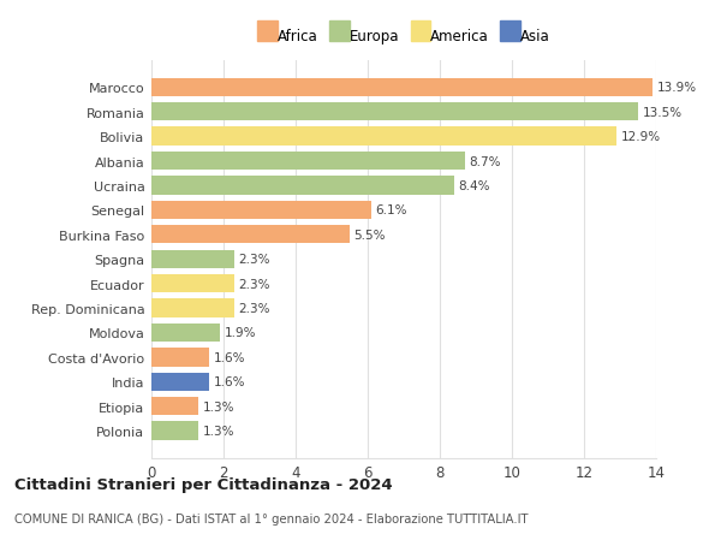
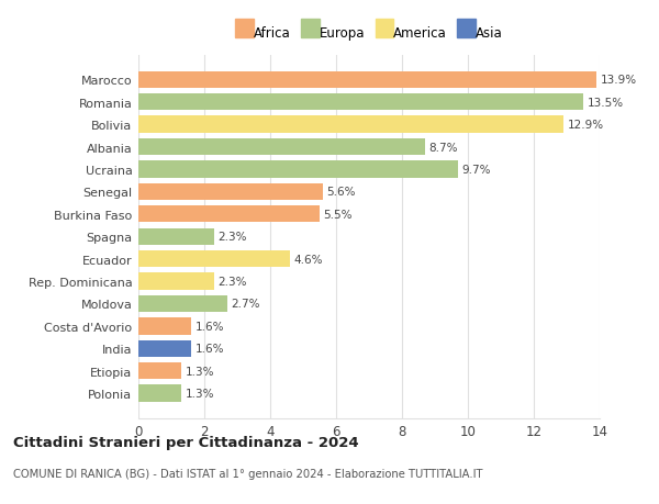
Ucraina: 8.4% -> 9.7%
Senegal: 6.1% -> 5.6%
Ecuador: 2.3% -> 4.6%
Moldova: 1.9% -> 2.7%
